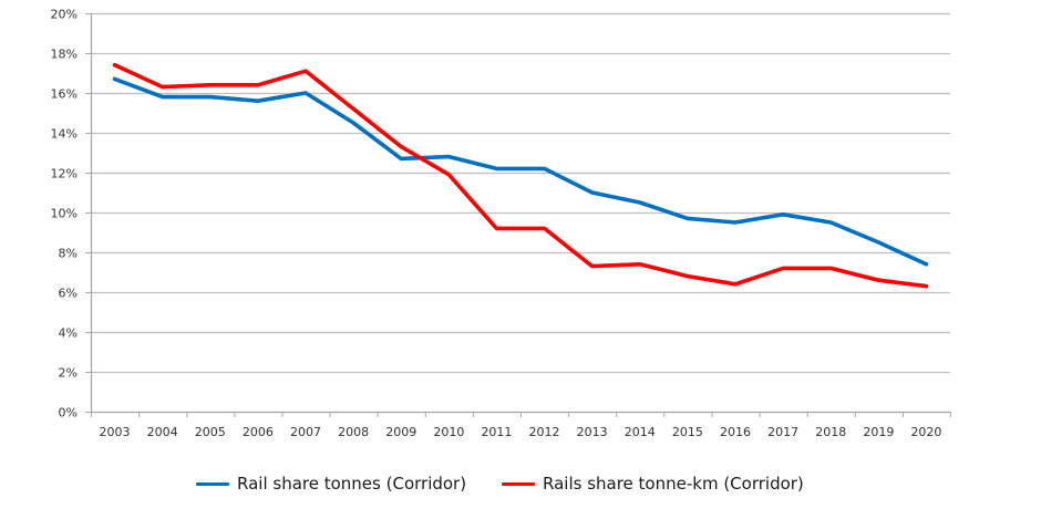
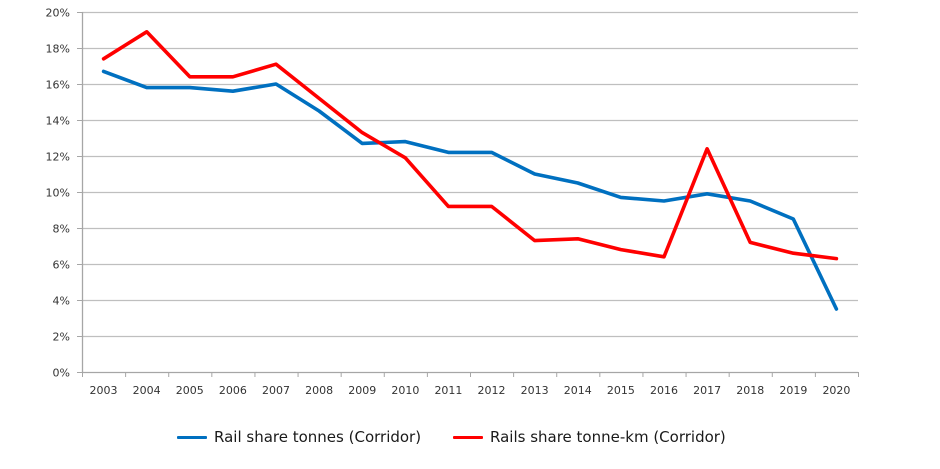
Rails share tonne-km (Corridor)/2004: 16.3% -> 18.9%
Rails share tonne-km (Corridor)/2017: 7.2% -> 12.4%
Rail share tonnes (Corridor)/2020: 7.4% -> 3.5%
